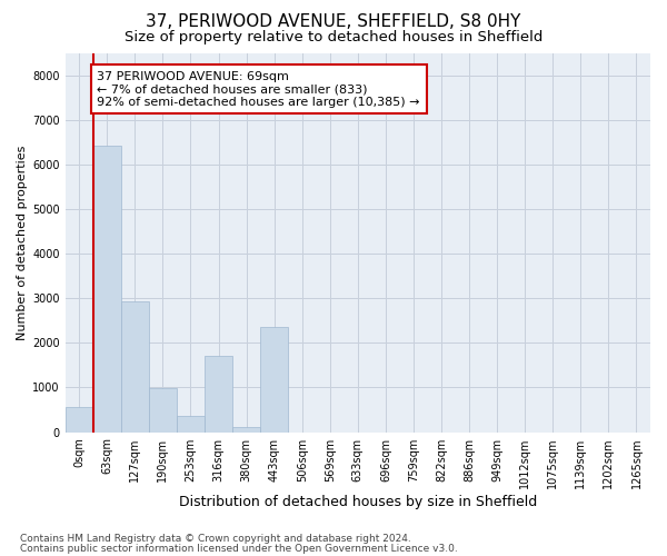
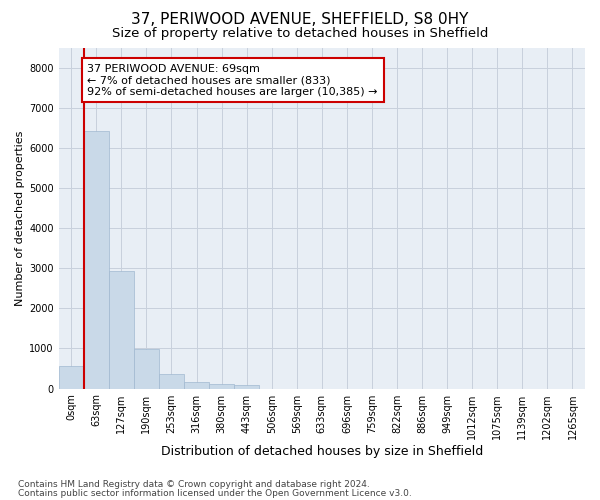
316sqm: 1700 -> 180
443sqm: 2350 -> 80
